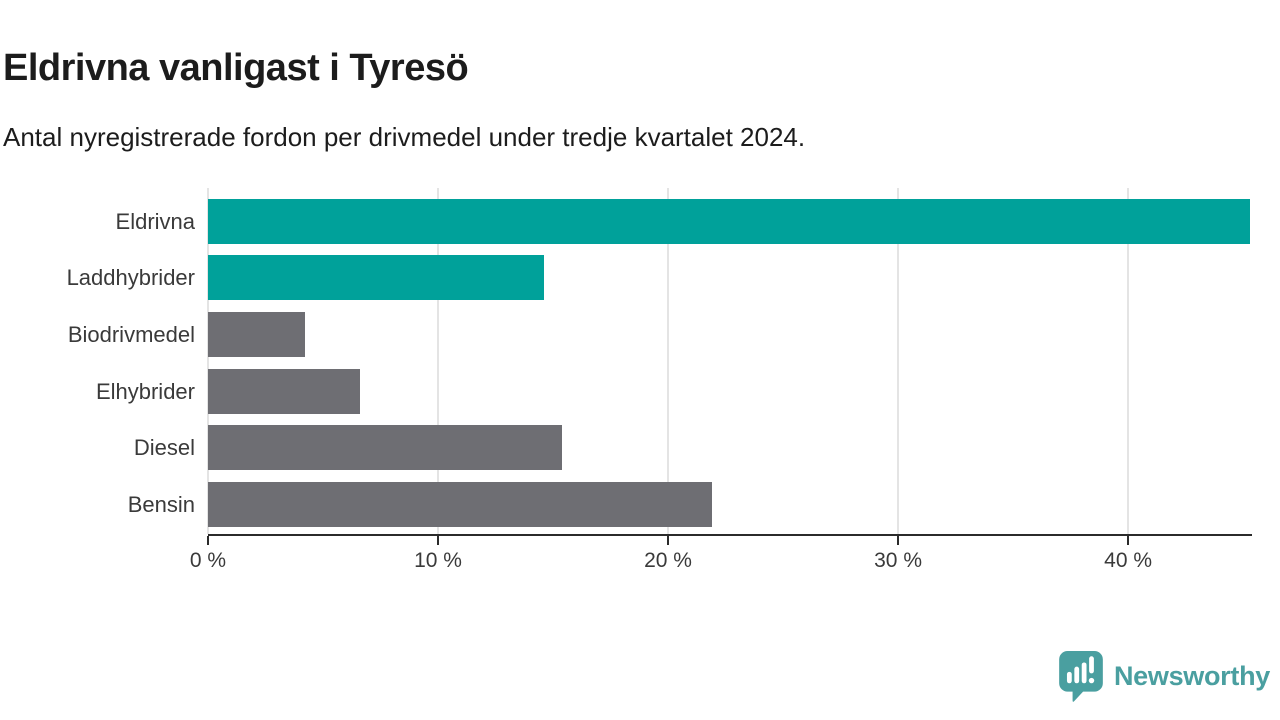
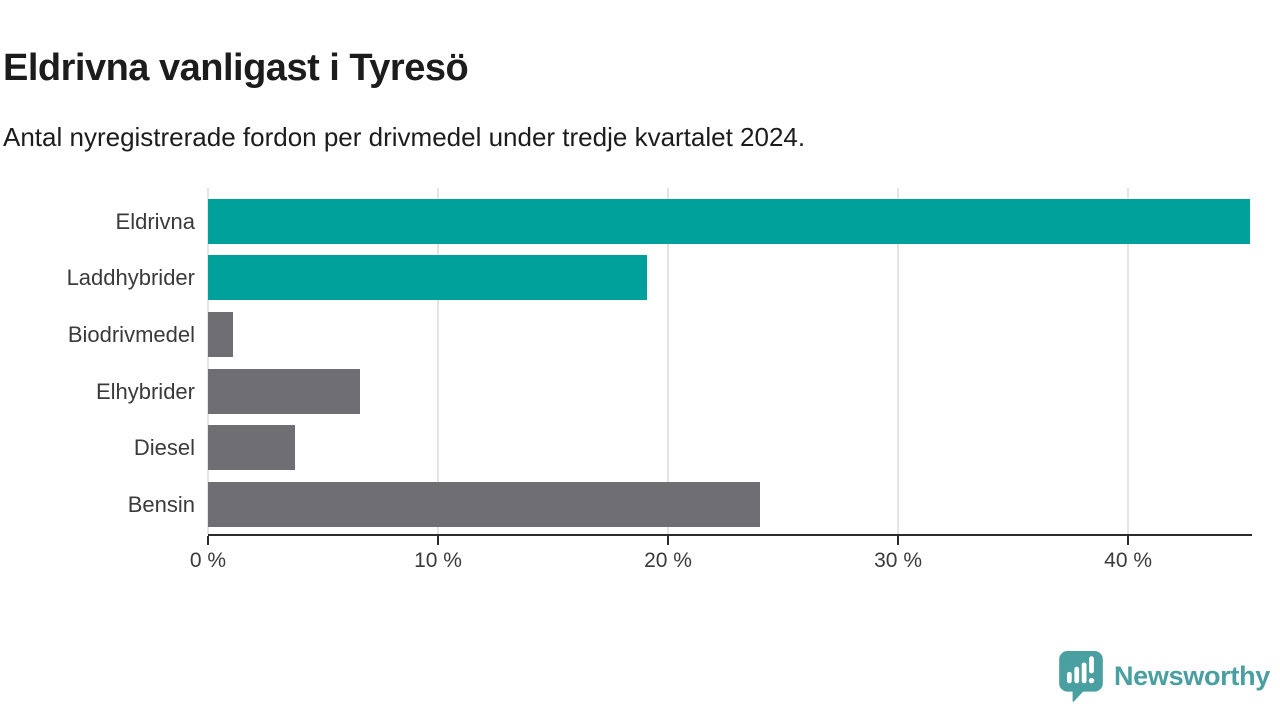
Laddhybrider: 14.6% -> 19.1%
Biodrivmedel: 4.2% -> 1.1%
Diesel: 15.4% -> 3.8%
Bensin: 21.9% -> 24.0%
